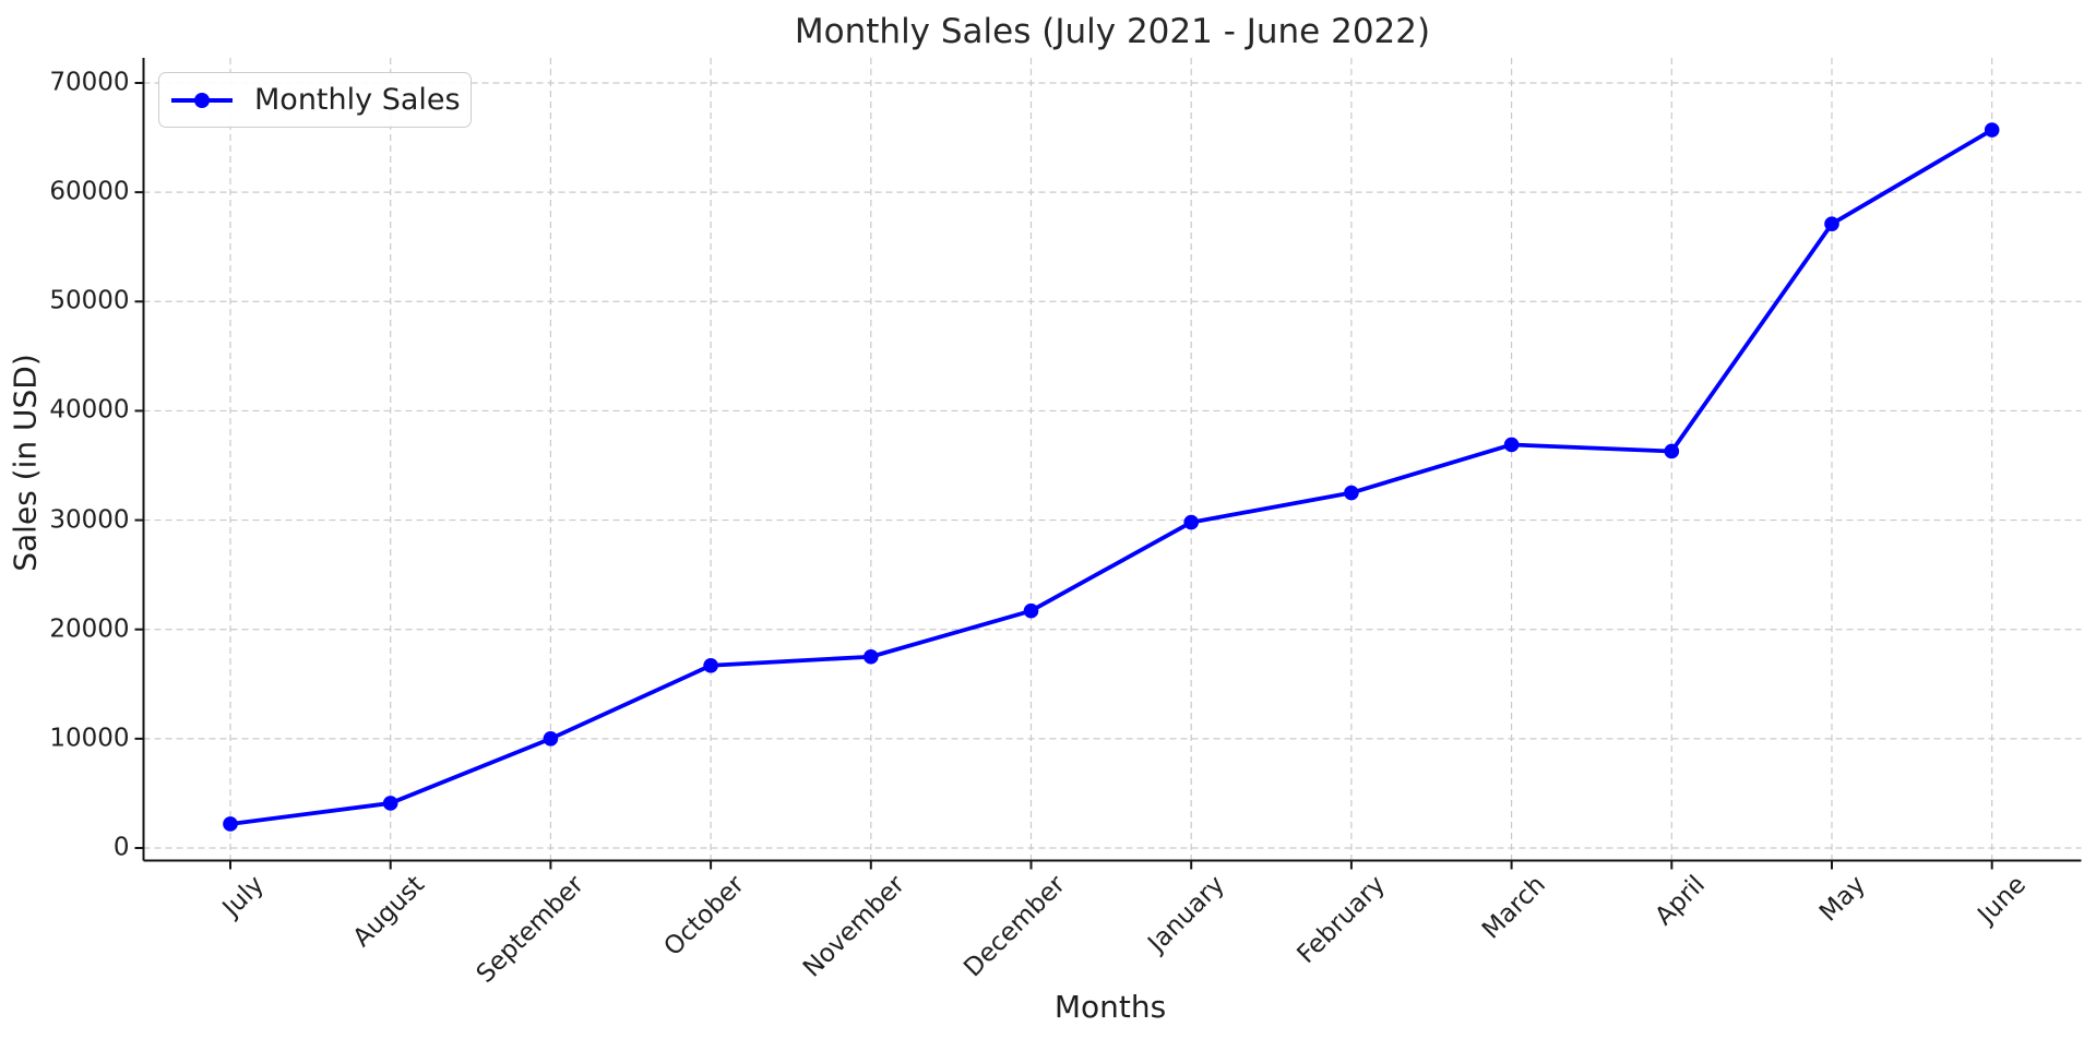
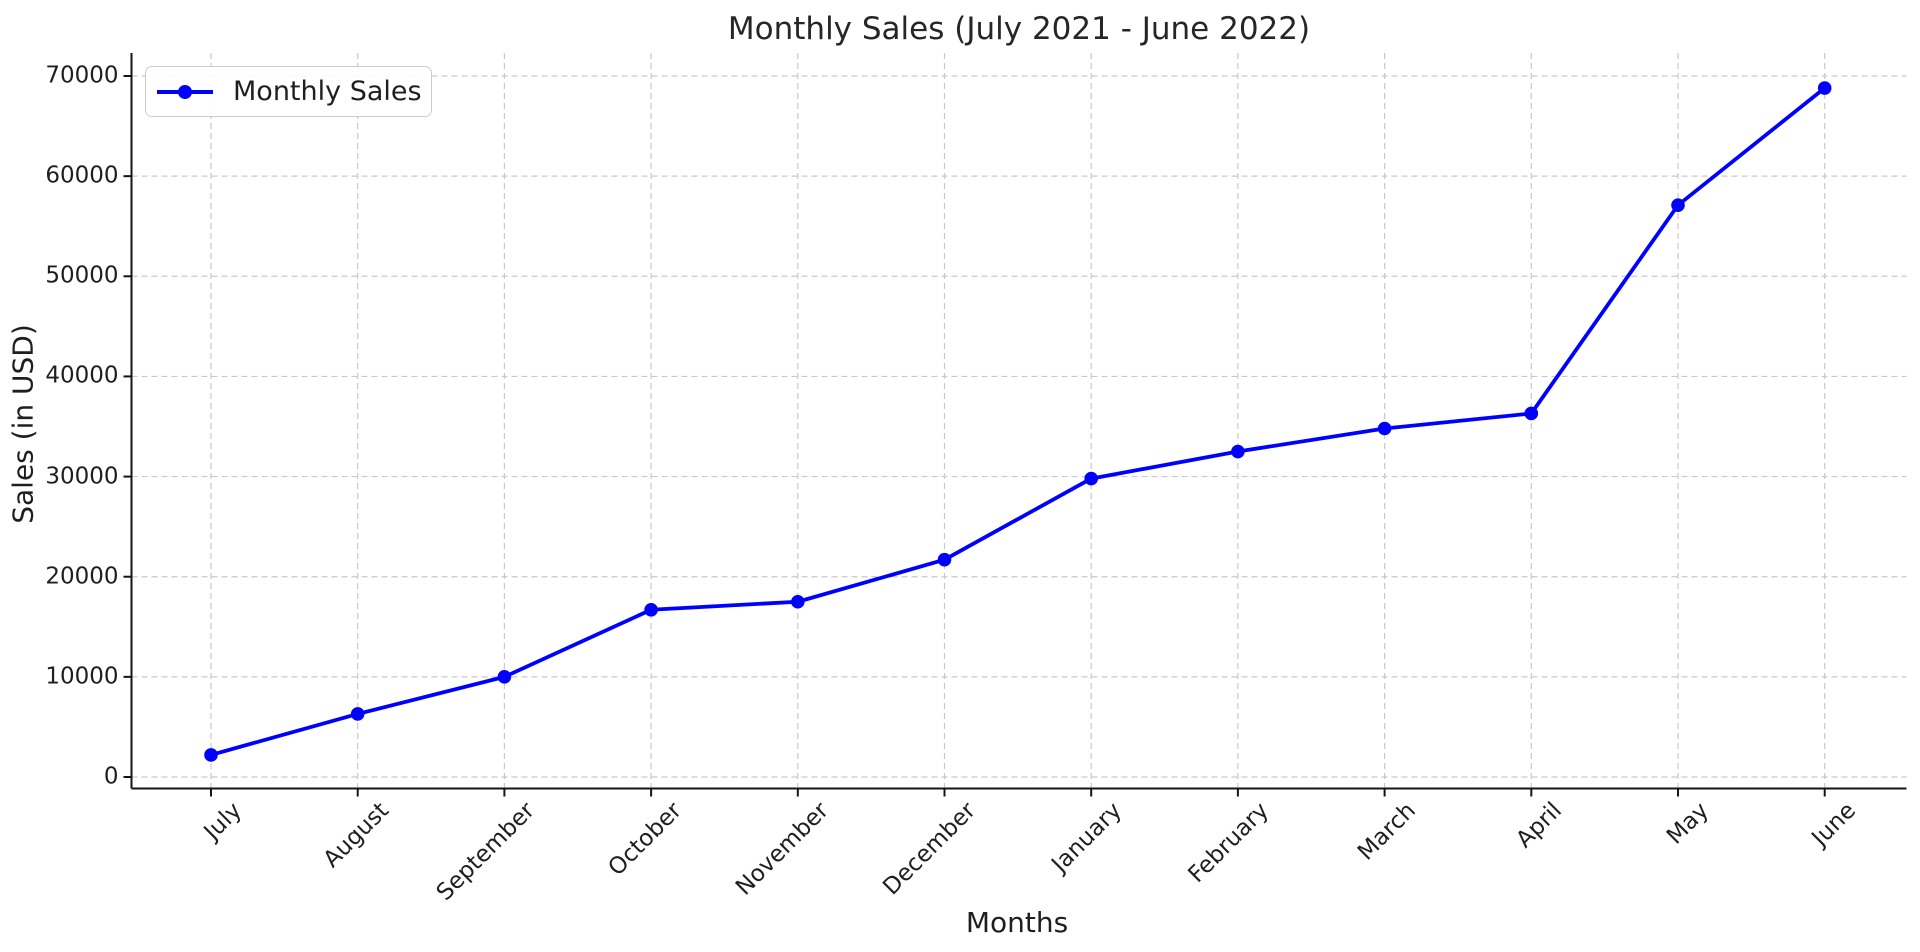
August: 4100 -> 6300
March: 36900 -> 34800
June: 65700 -> 68800
